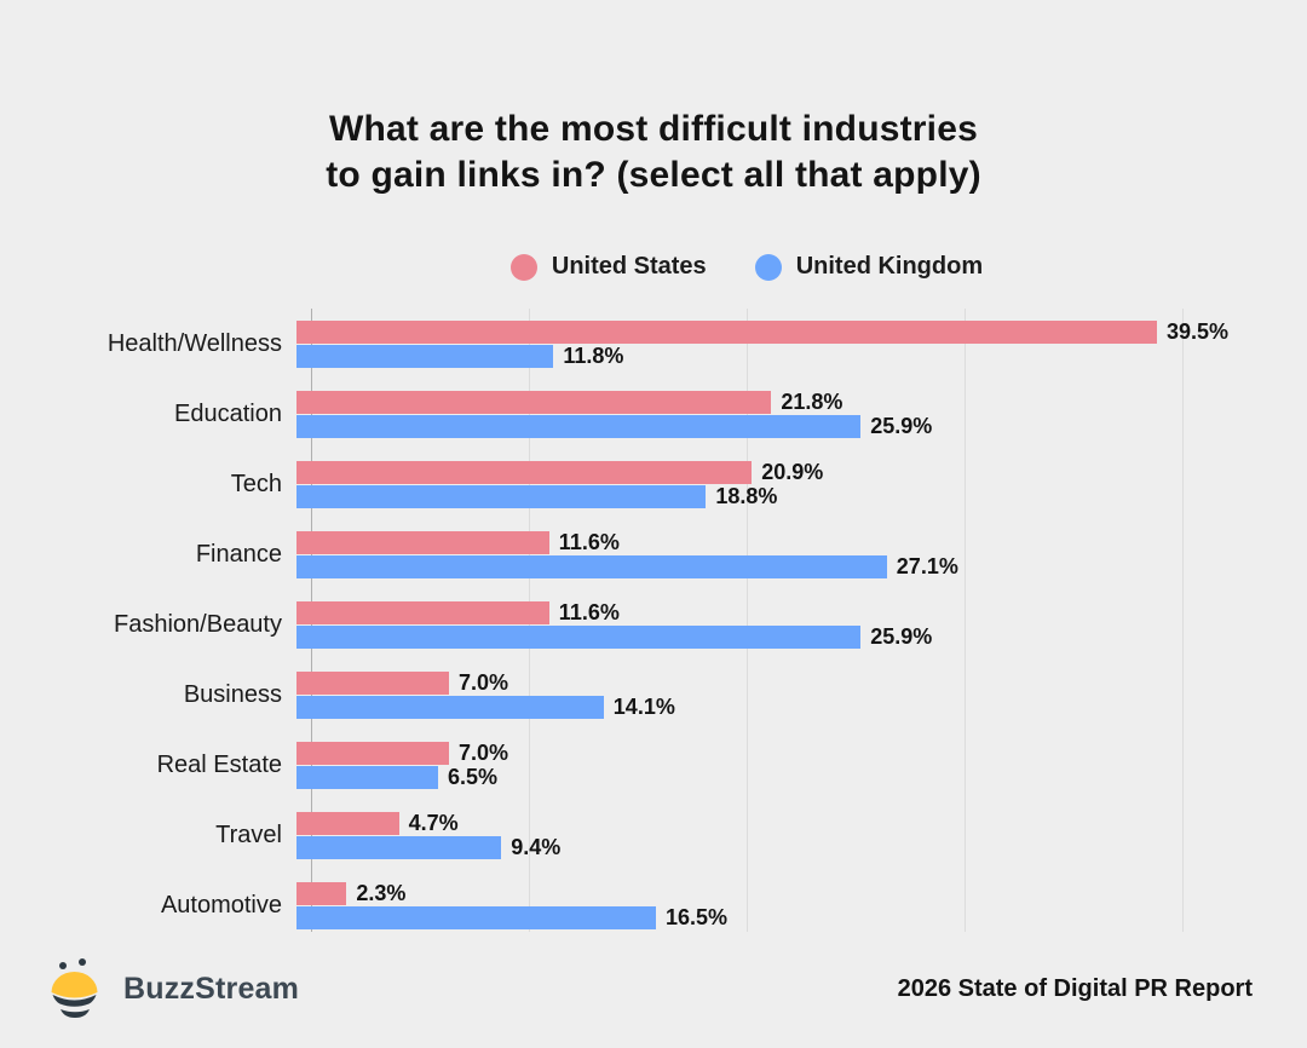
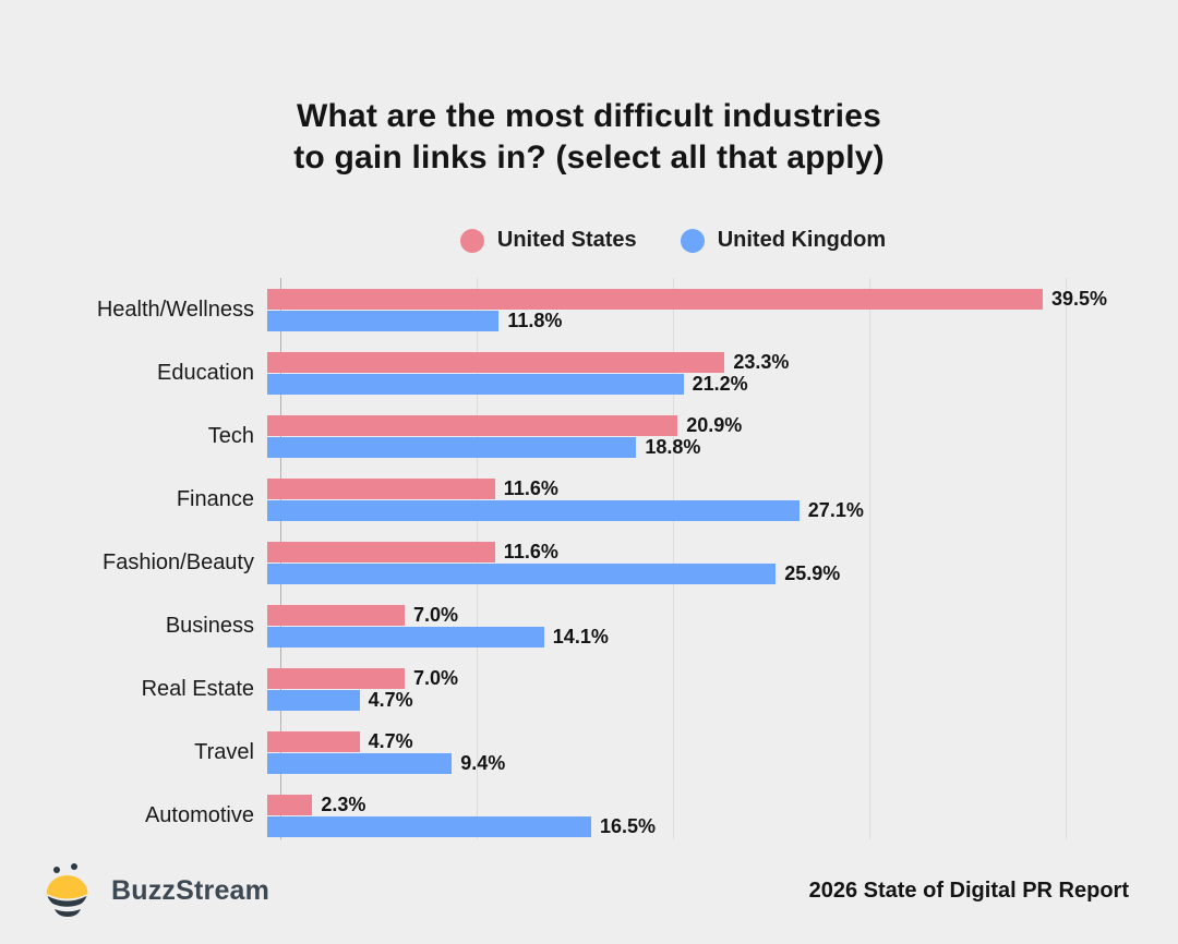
United States/Education: 21.8% -> 23.3%
United Kingdom/Education: 25.9% -> 21.2%
United Kingdom/Real Estate: 6.5% -> 4.7%
